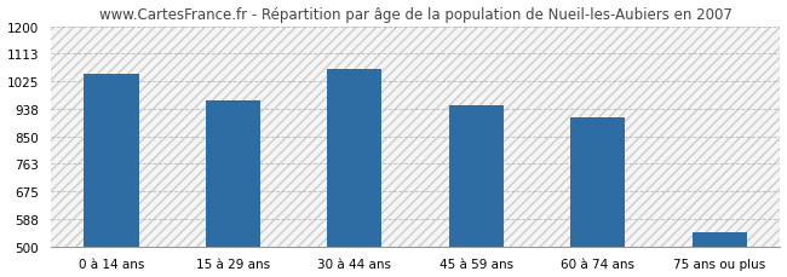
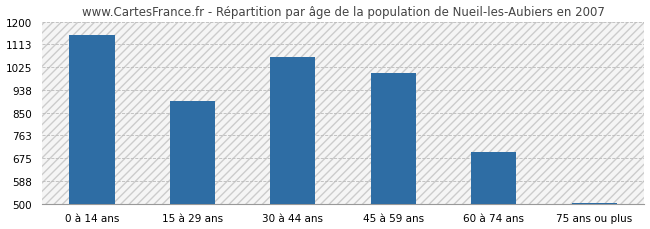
0 à 14 ans: 1050 -> 1150
15 à 29 ans: 965 -> 893
45 à 59 ans: 950 -> 1003
60 à 74 ans: 910 -> 700
75 ans ou plus: 545 -> 503
